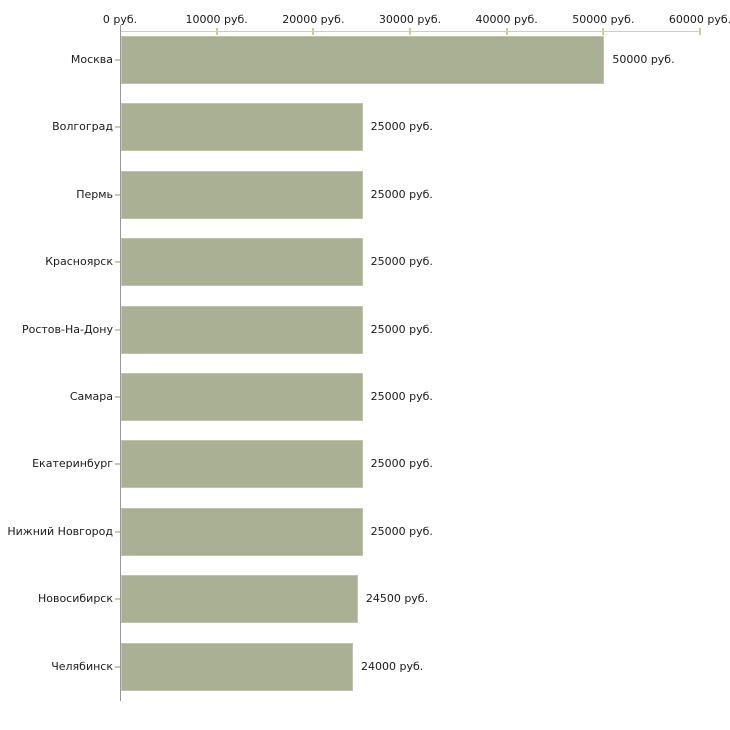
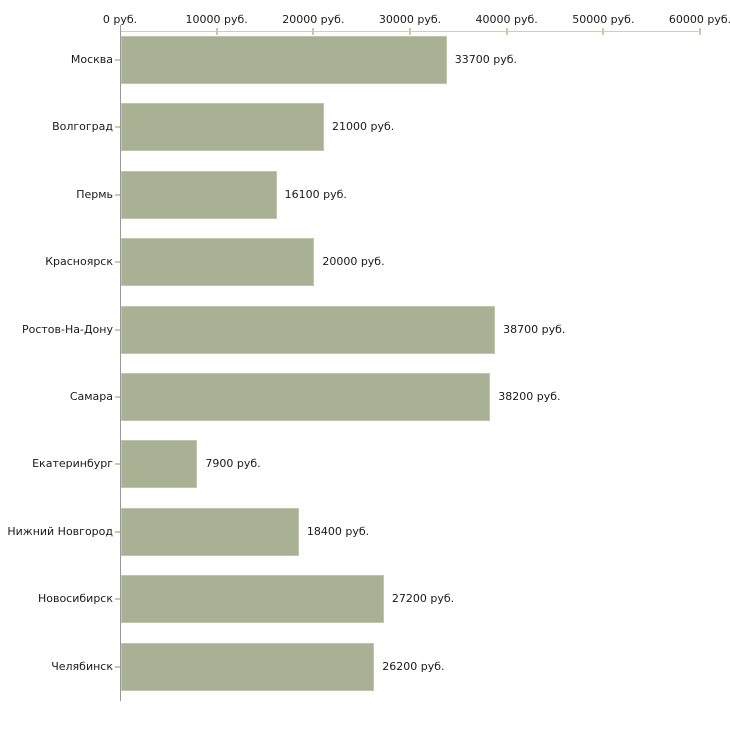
Москва: 50000 -> 33700
Волгоград: 25000 -> 21000
Пермь: 25000 -> 16100
Красноярск: 25000 -> 20000
Ростов-На-Дону: 25000 -> 38700
Самара: 25000 -> 38200
Екатеринбург: 25000 -> 7900
Нижний Новгород: 25000 -> 18400
Новосибирск: 24500 -> 27200
Челябинск: 24000 -> 26200
